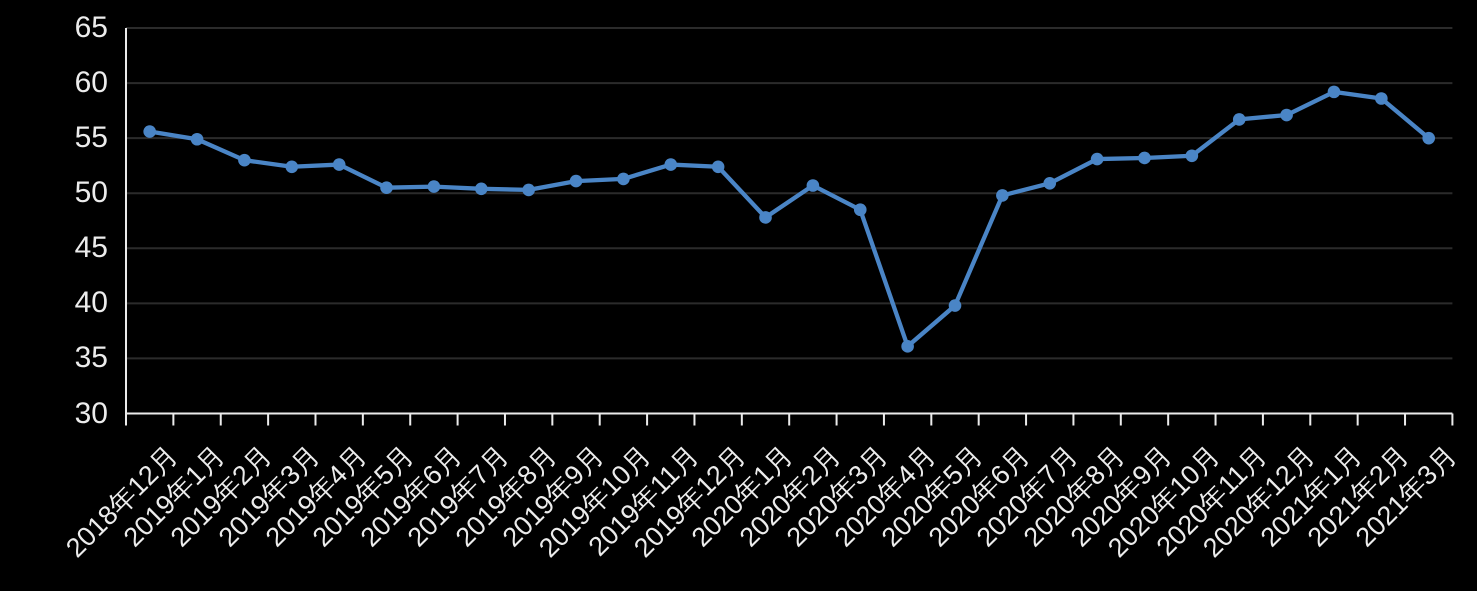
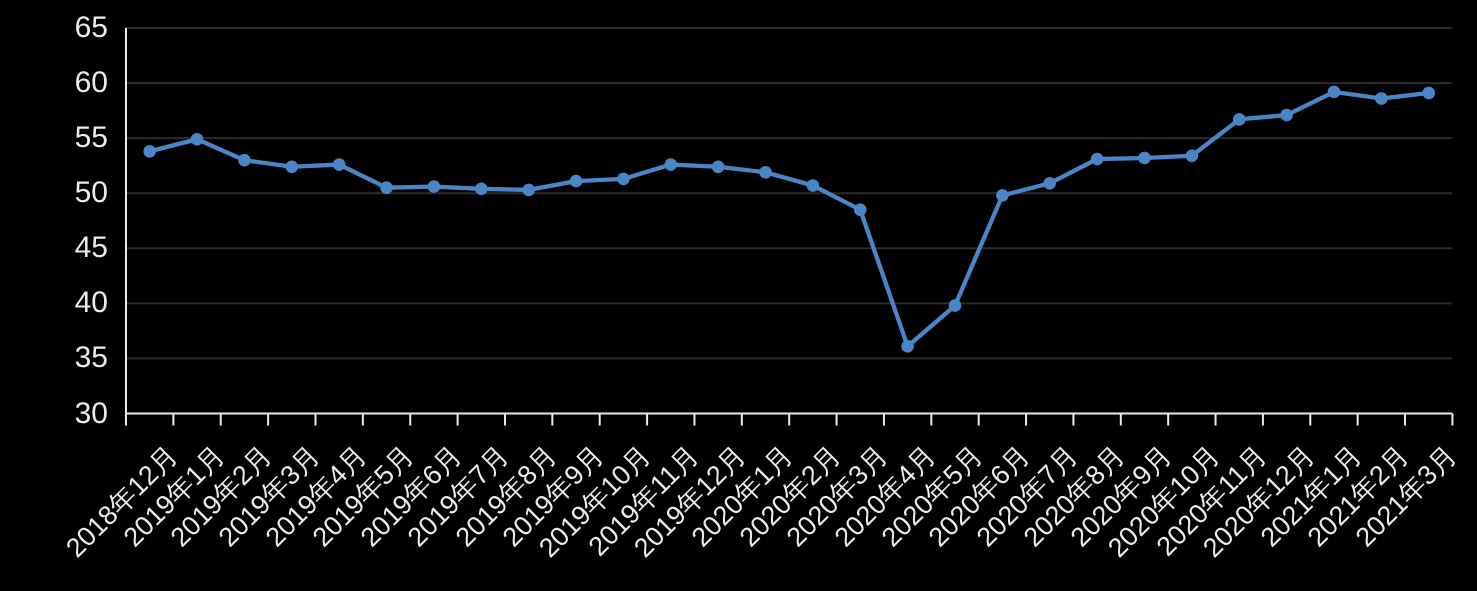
2018年12月: 55.6 -> 53.8
2020年1月: 47.8 -> 51.9
2021年3月: 55.0 -> 59.1
